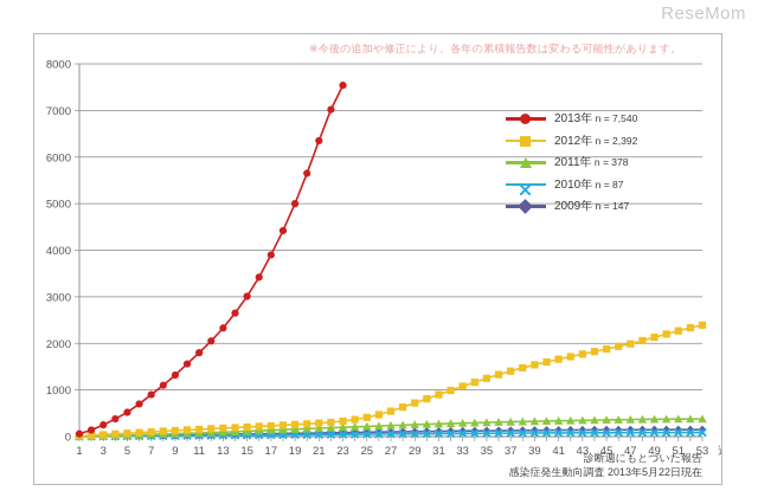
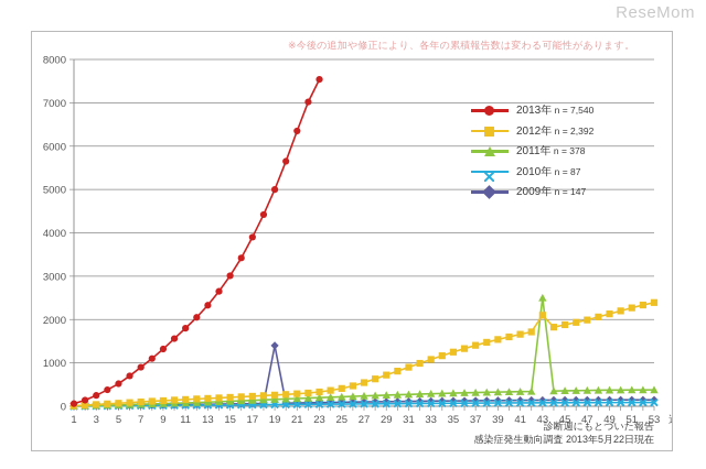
2009年/19: 100 -> 1400
2012年/43: 1800 -> 2100
2011年/43: 300 -> 2500
